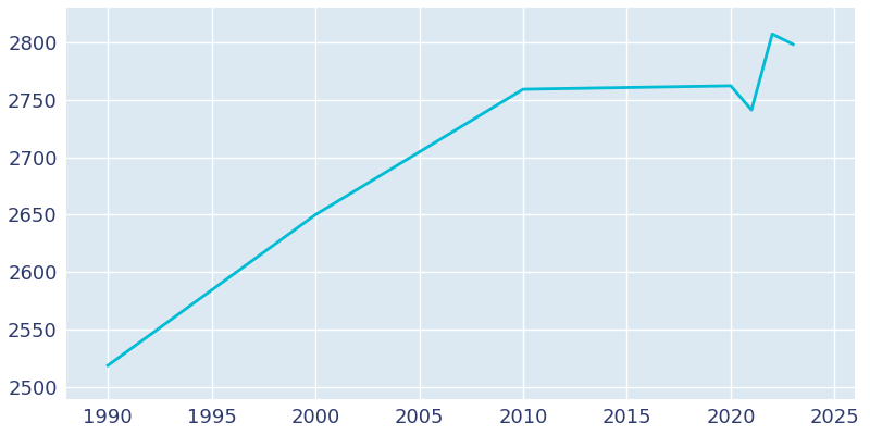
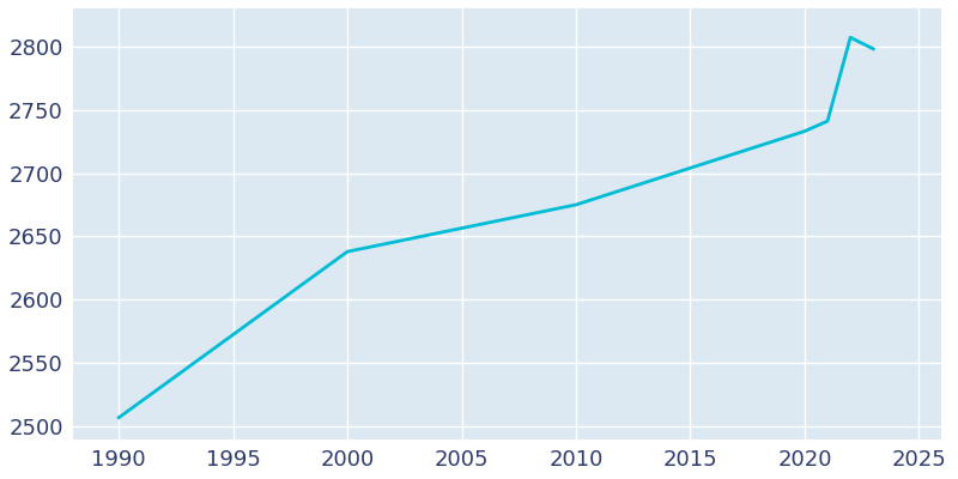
1990: 2519 -> 2507
2000: 2650 -> 2638
2010: 2759 -> 2675
2020: 2762 -> 2733
